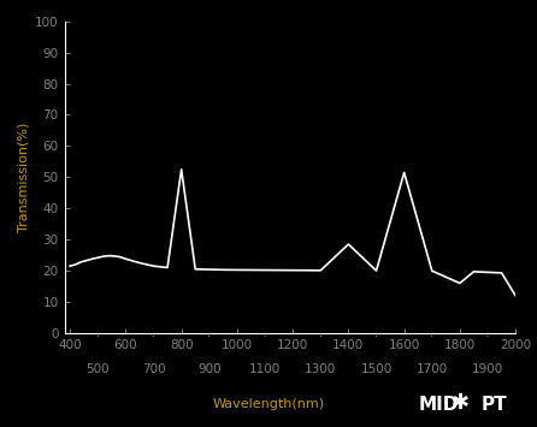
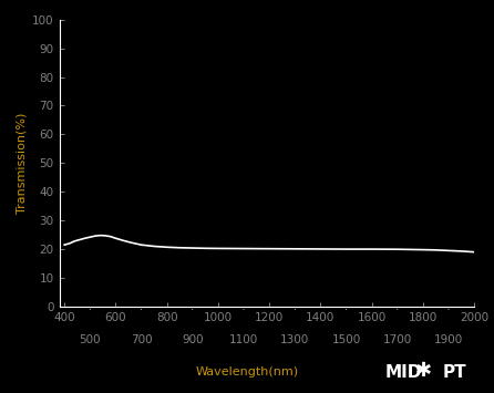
800: 52.5 -> 20.7
1400: 28.5 -> 20.1
1600: 51.5 -> 20.0
1800: 16.0 -> 19.8
2000: 12.0 -> 19.0
